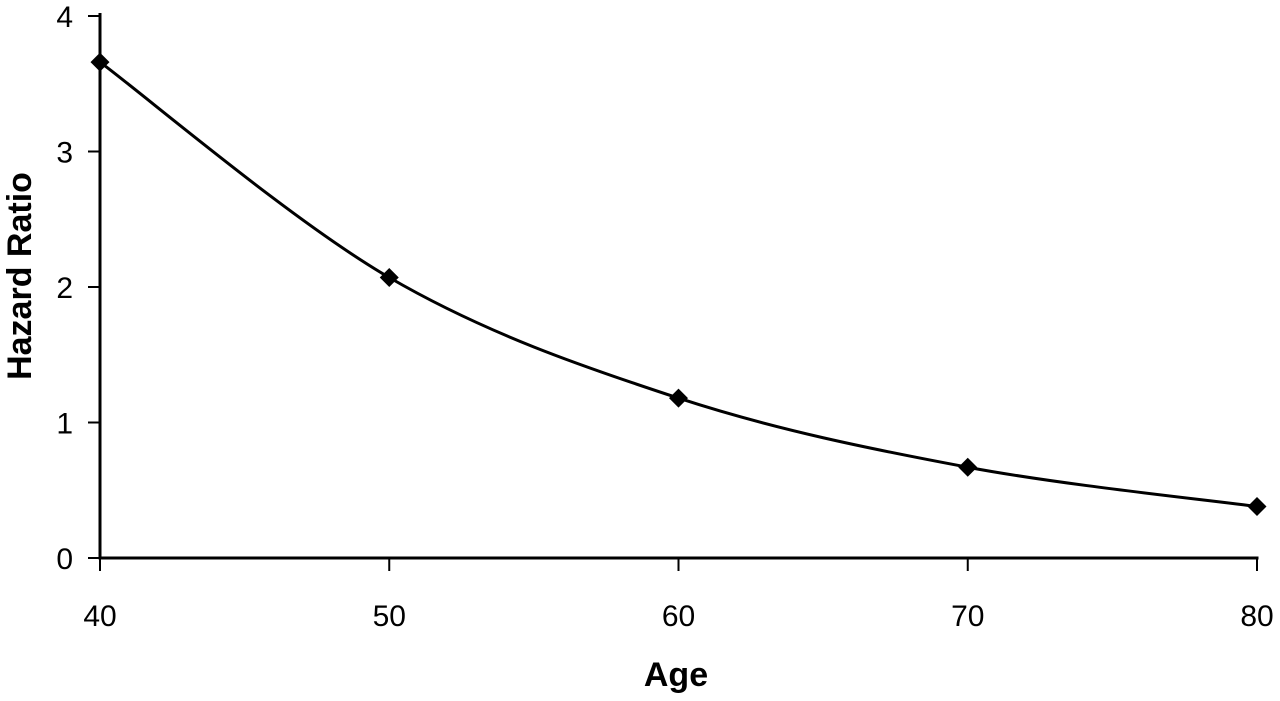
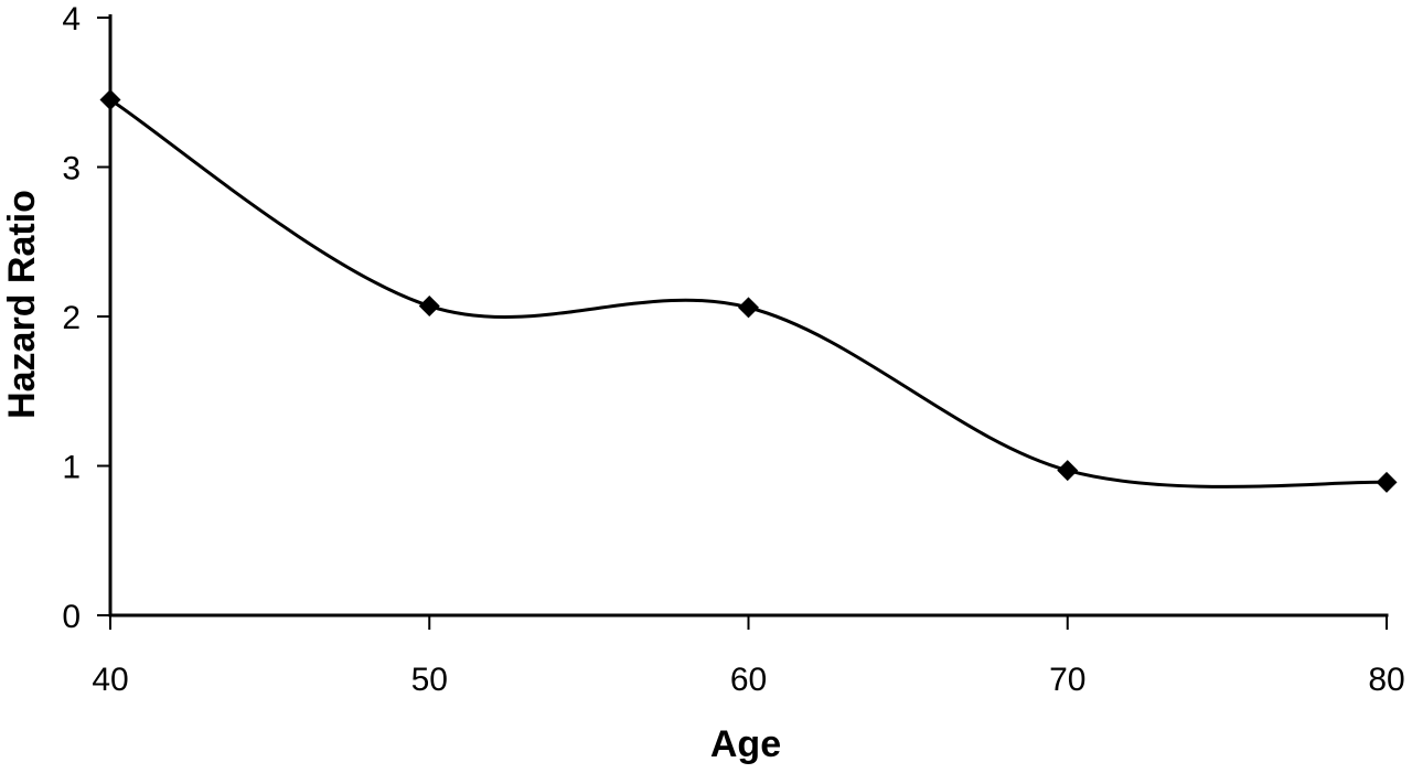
40: 3.66 -> 3.45
60: 1.18 -> 2.06
70: 0.67 -> 0.97
80: 0.38 -> 0.89
